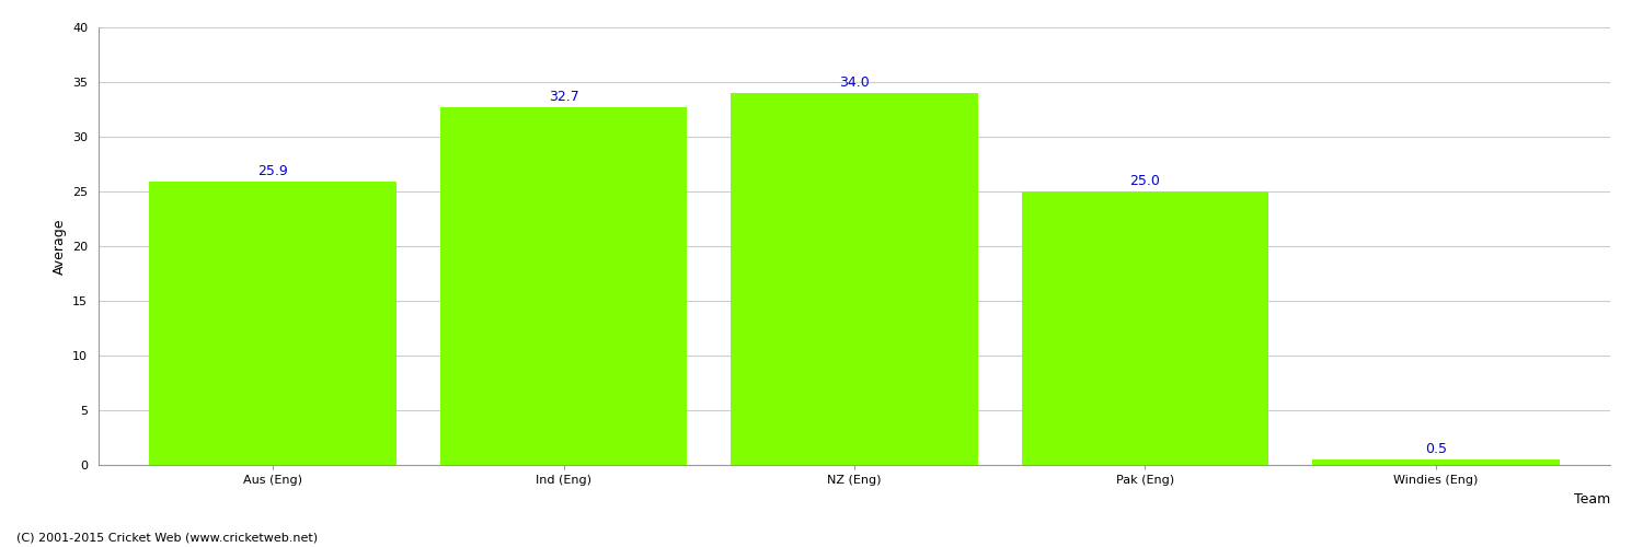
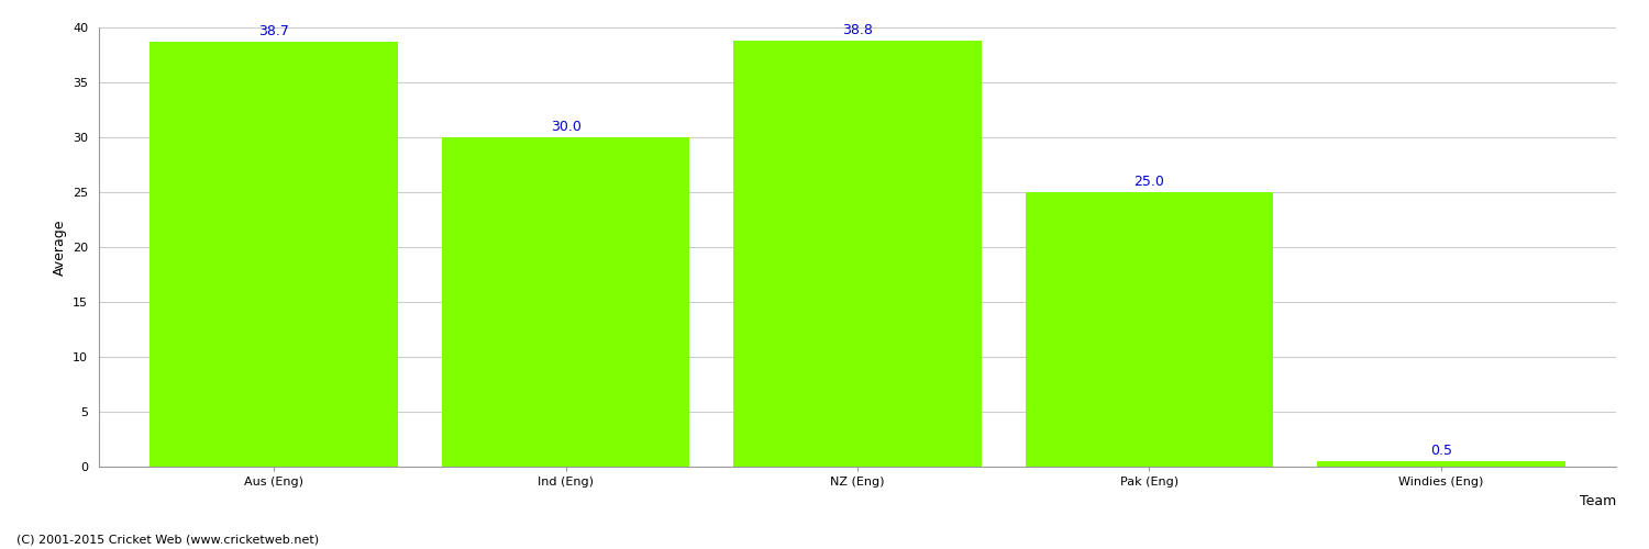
Aus (Eng): 25.9 -> 38.7
Ind (Eng): 32.7 -> 30.0
NZ (Eng): 34.0 -> 38.8
